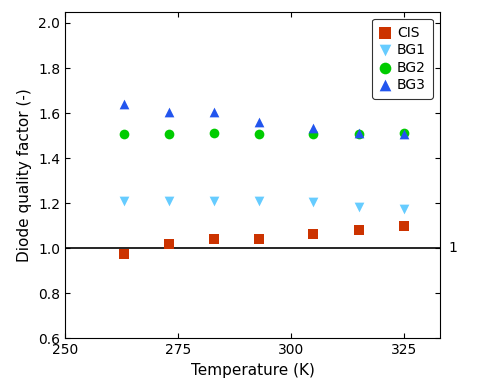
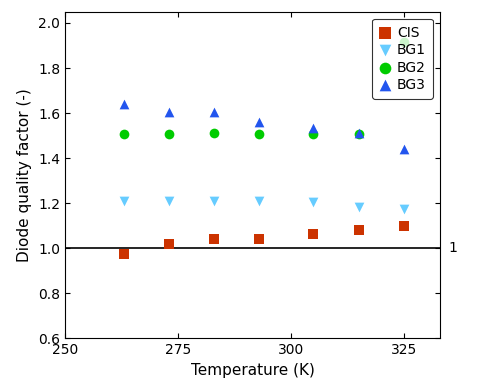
BG2/325: 1.510 -> 1.915
BG3/325: 1.505 -> 1.440
